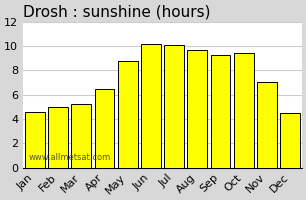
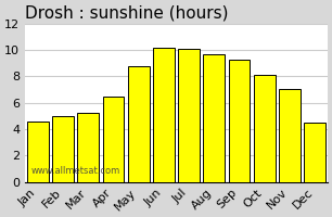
Oct: 9.4 -> 8.1
